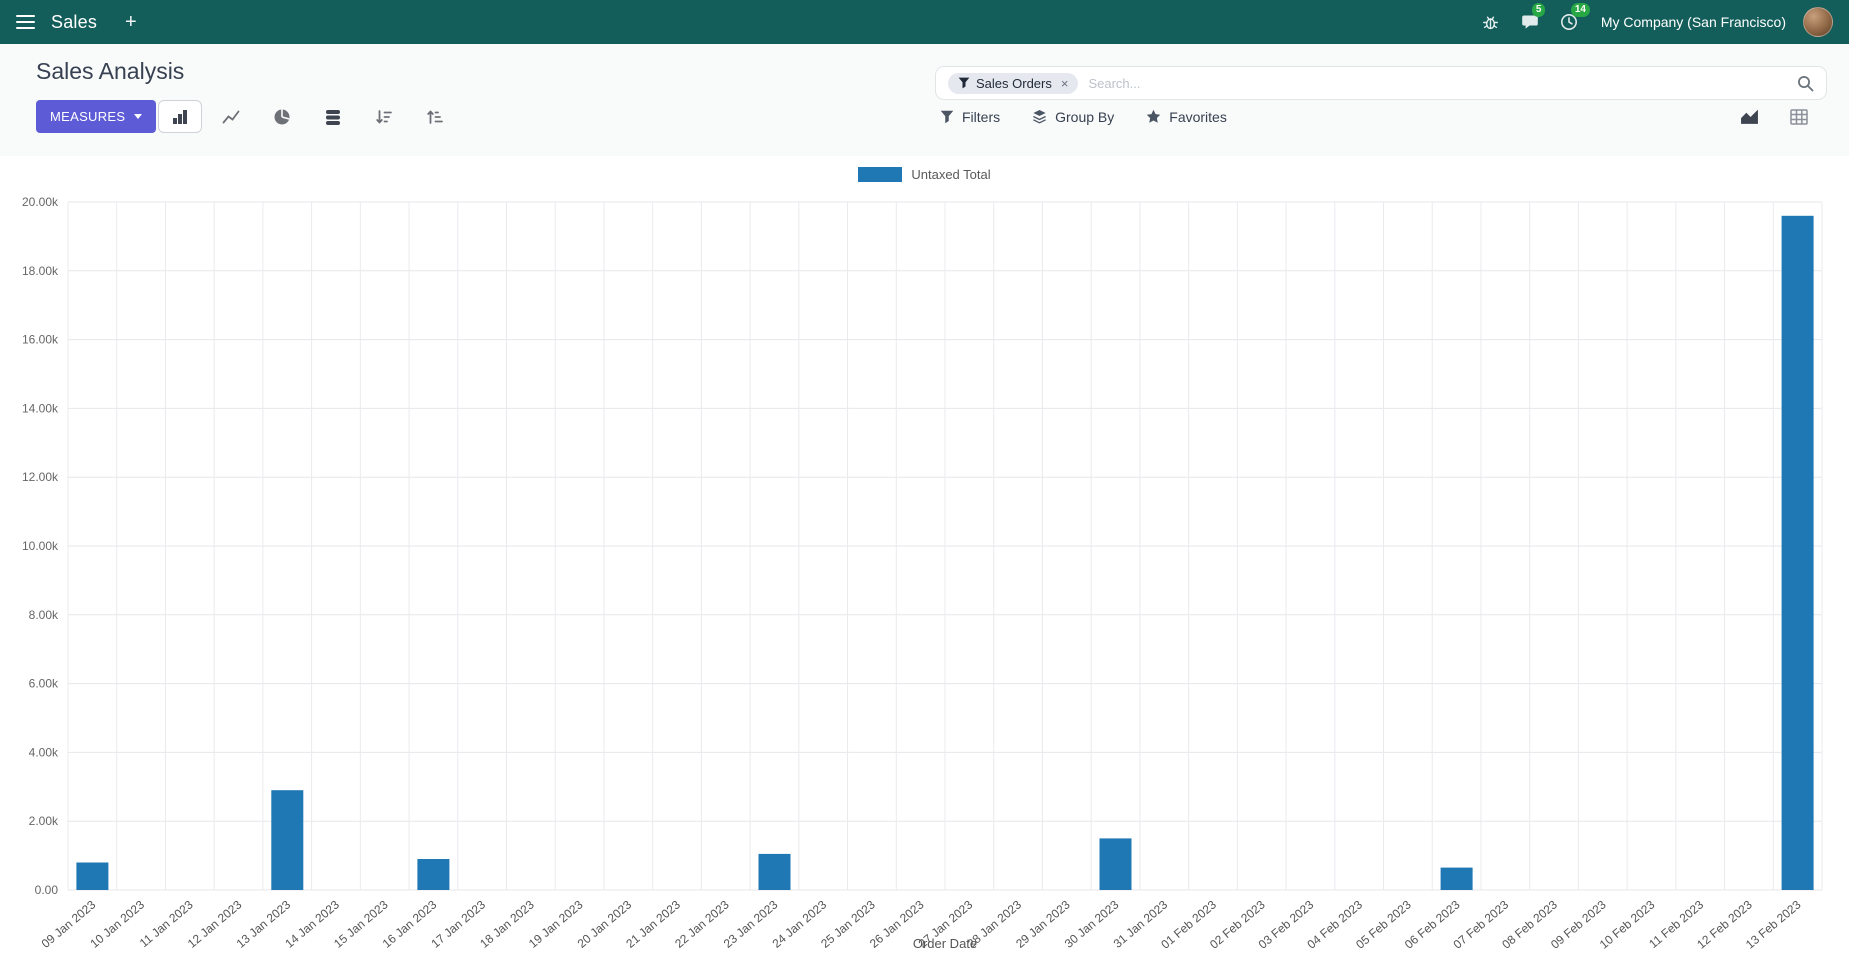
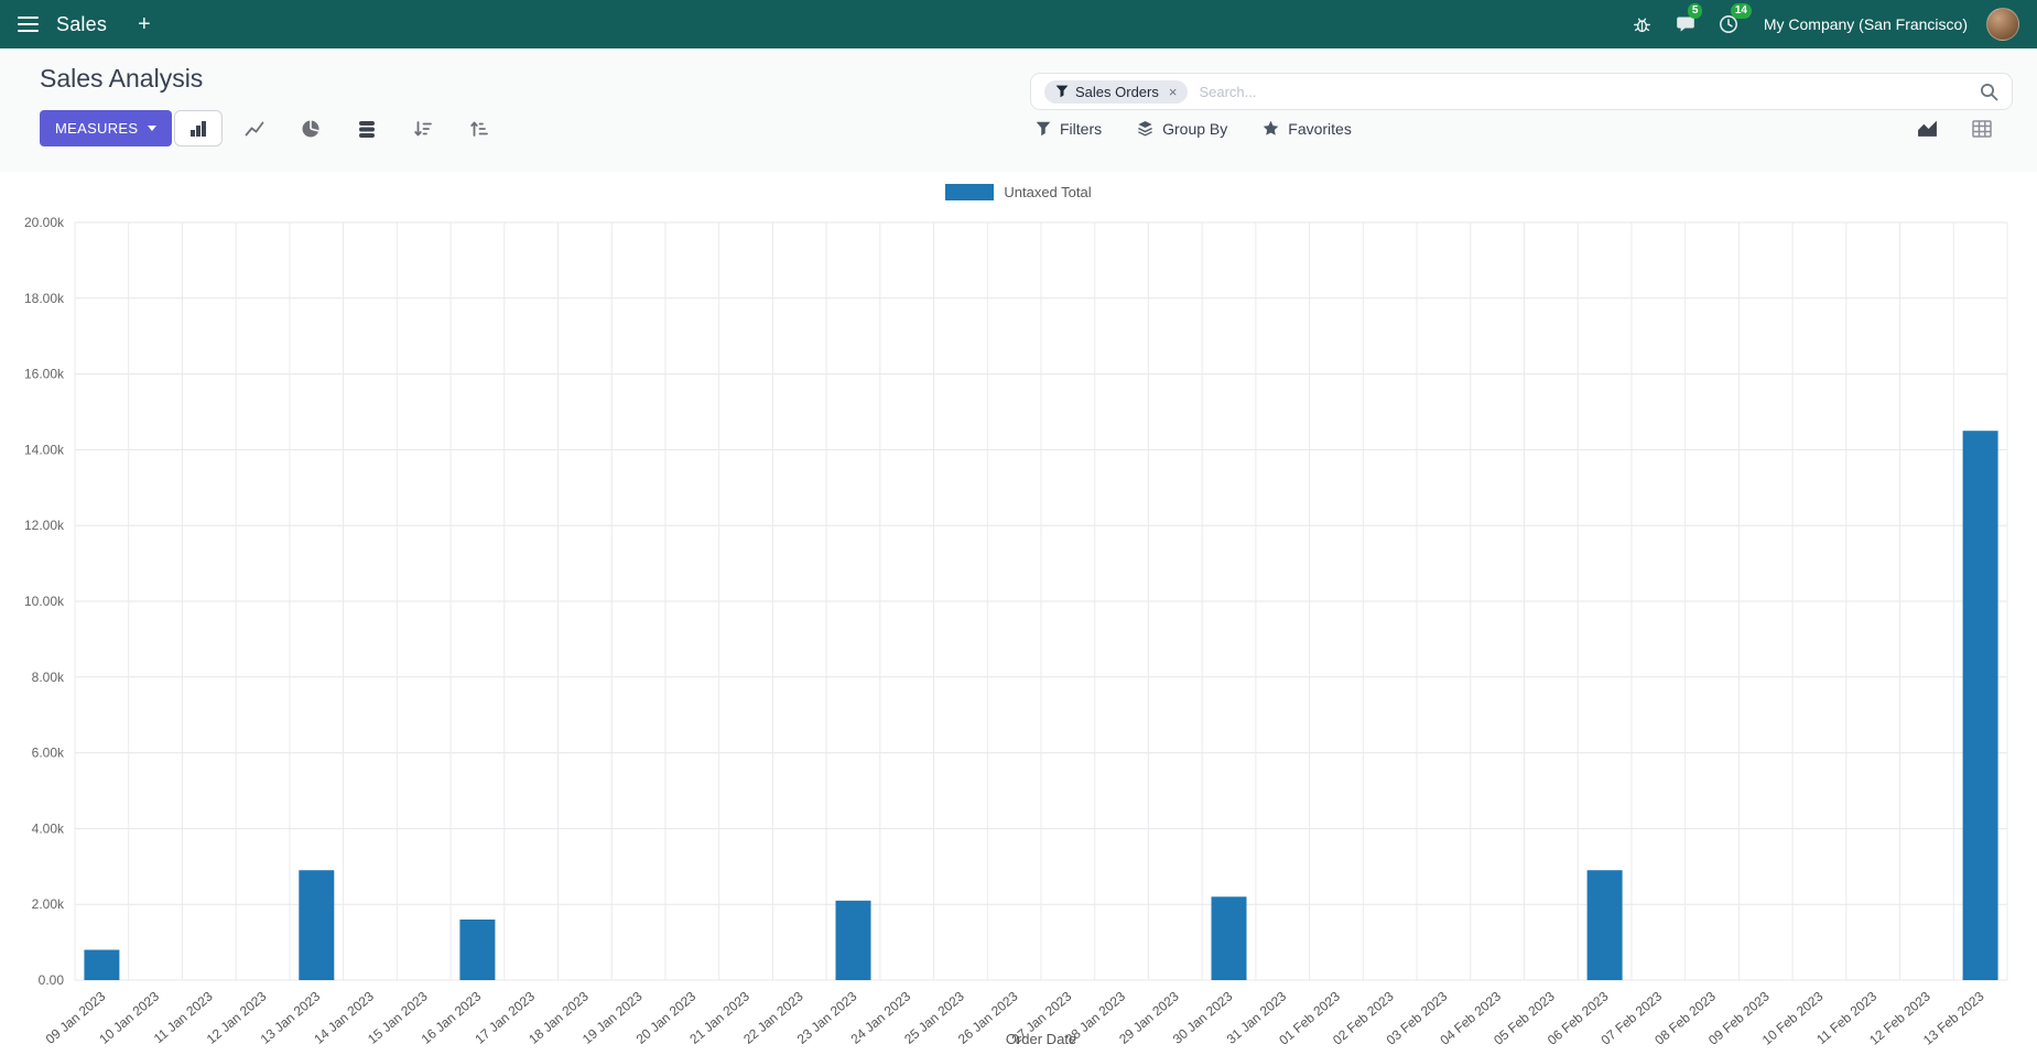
16 Jan 2023: 0.9k -> 1.6k
23 Jan 2023: 1.0k -> 2.1k
30 Jan 2023: 1.5k -> 2.2k
06 Feb 2023: 0.6k -> 2.9k
13 Feb 2023: 19.6k -> 14.5k
